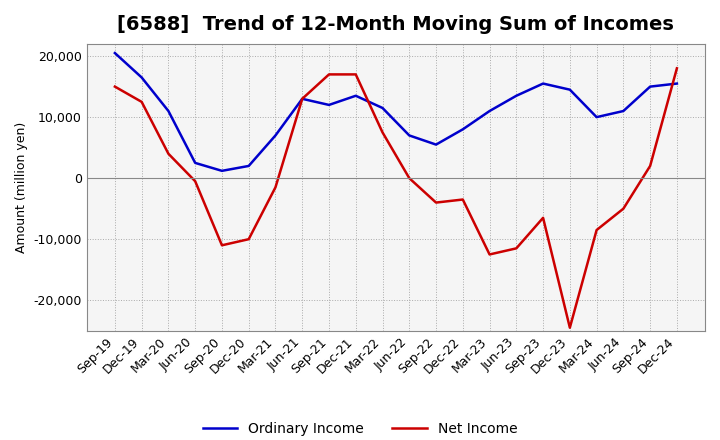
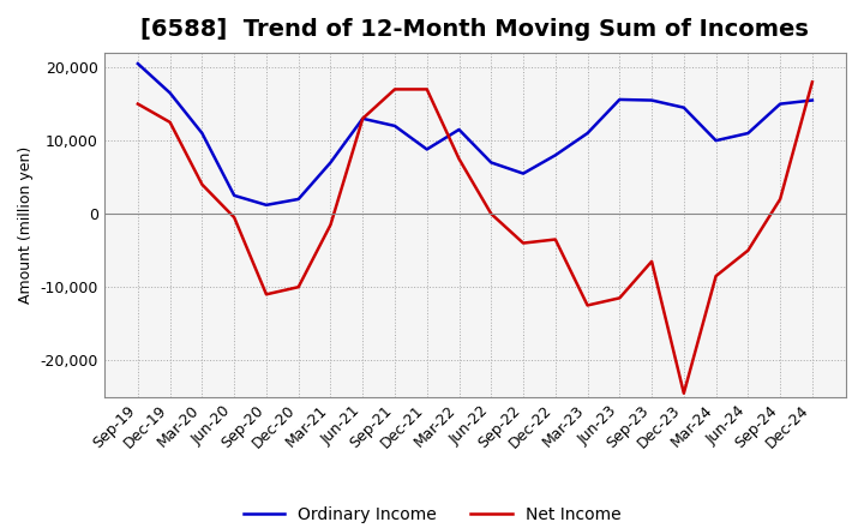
Ordinary Income/Dec-21: 13,500 -> 8,800
Ordinary Income/Jun-23: 13,500 -> 15,600
